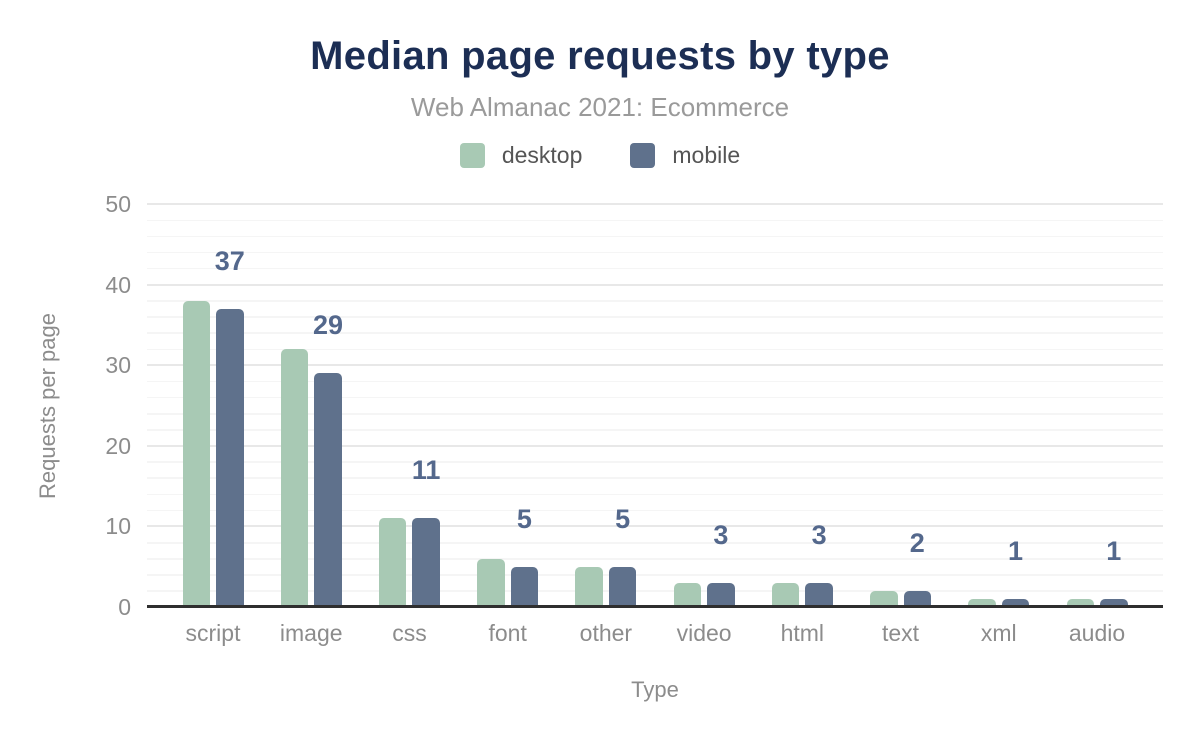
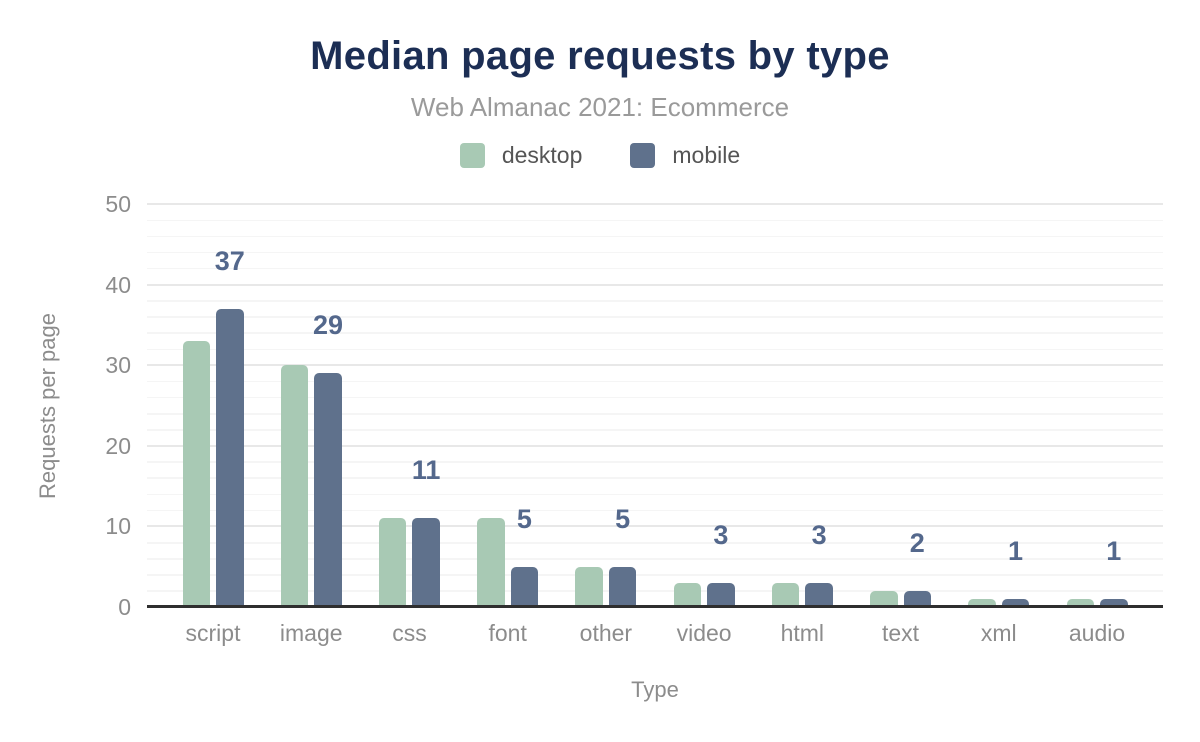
desktop/script: 38 -> 33
desktop/image: 32 -> 30
desktop/font: 6 -> 11
